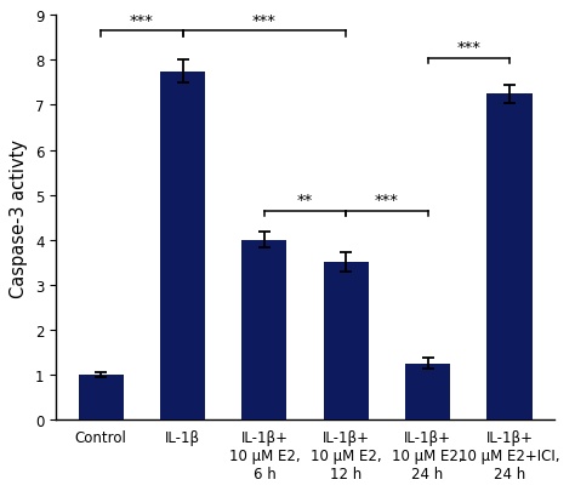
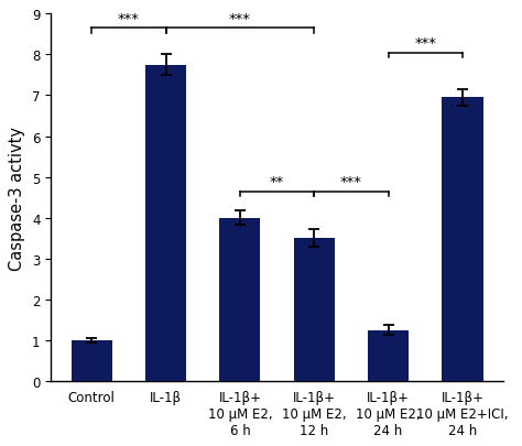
IL-1β+ 10 μM E2+ICI, 24 h: 7.25 -> 6.95
